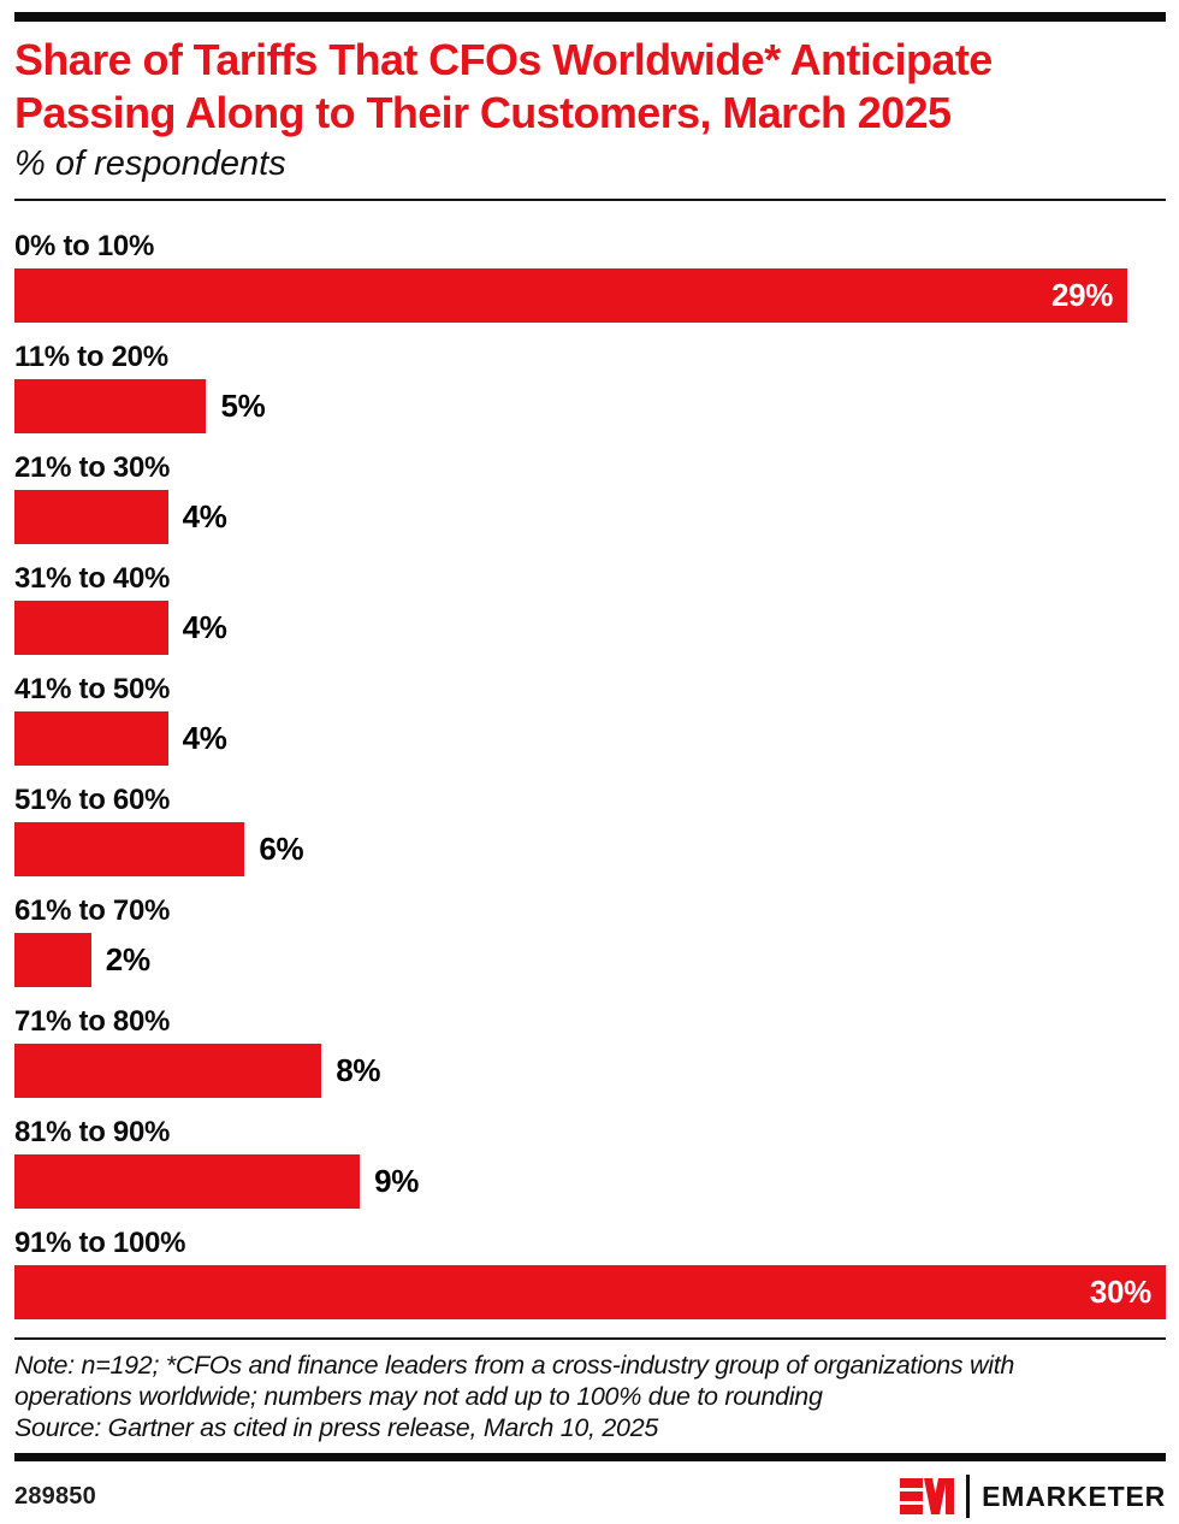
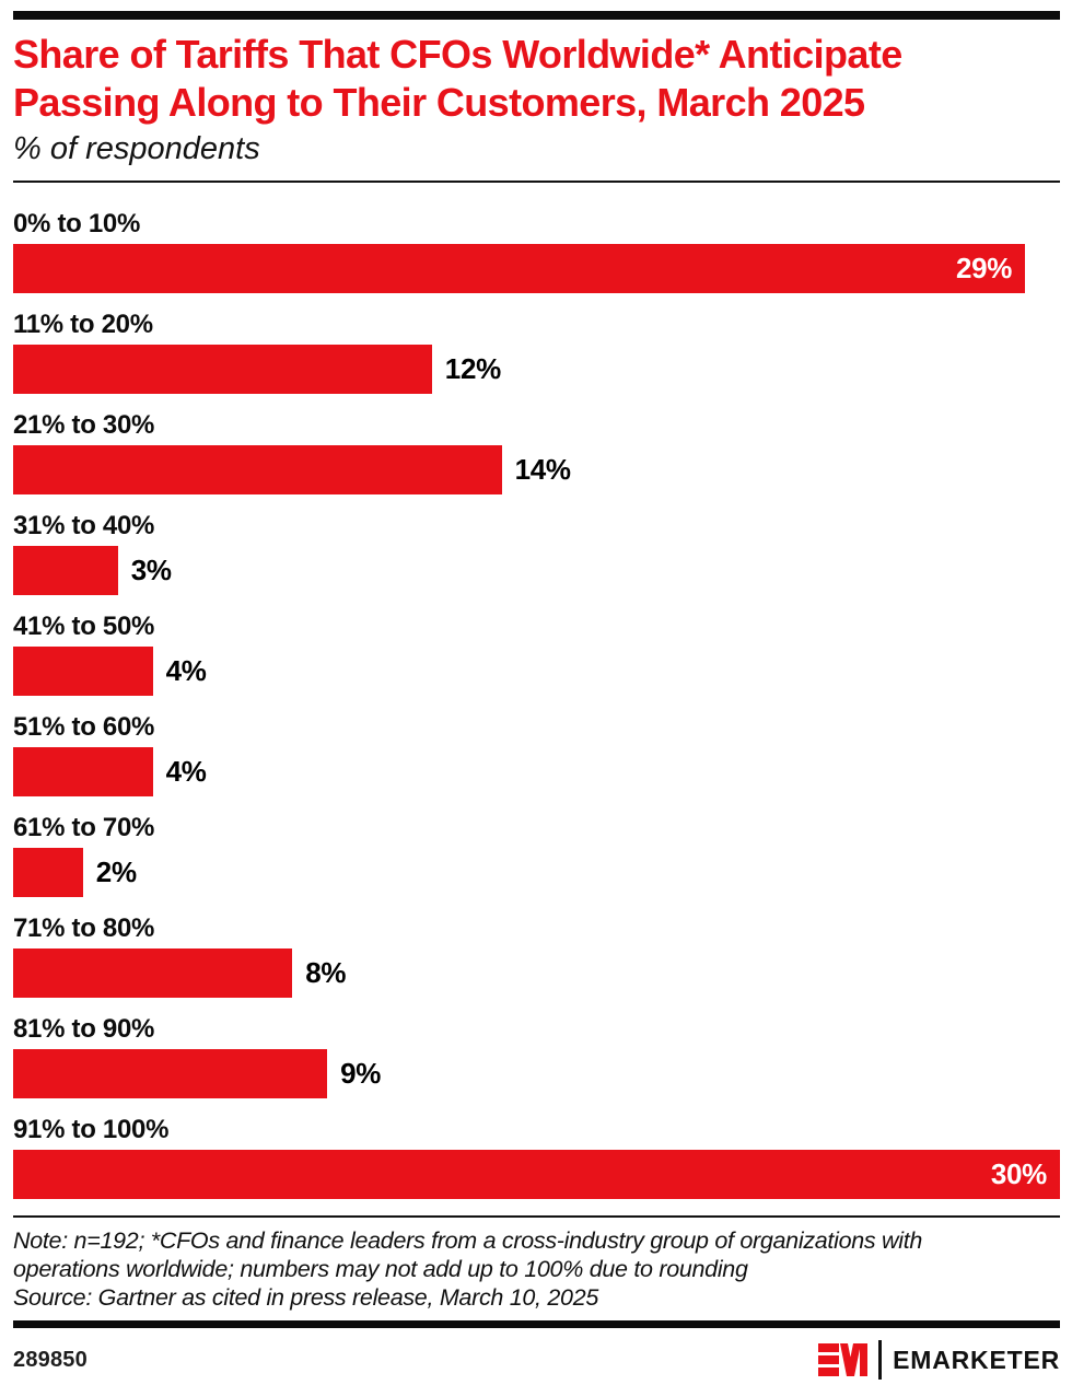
11% to 20%: 5% -> 12%
21% to 30%: 4% -> 14%
31% to 40%: 4% -> 3%
51% to 60%: 6% -> 4%
